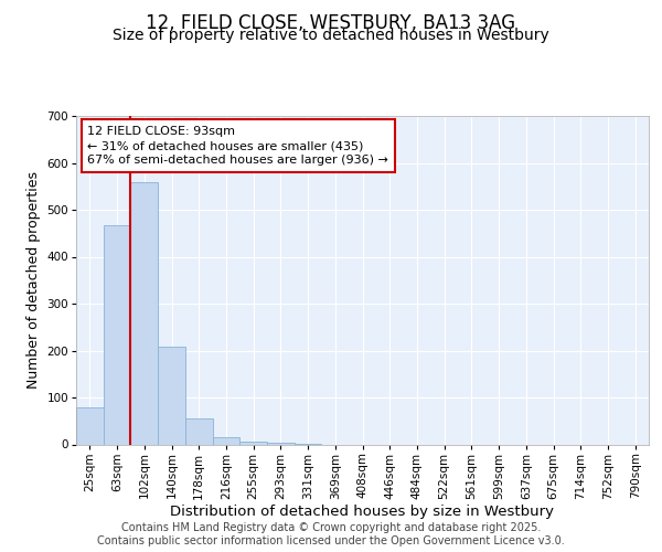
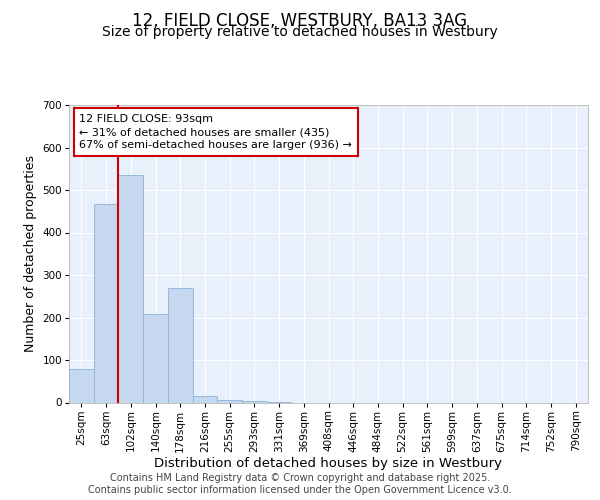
102sqm: 560 -> 535
178sqm: 55 -> 270
